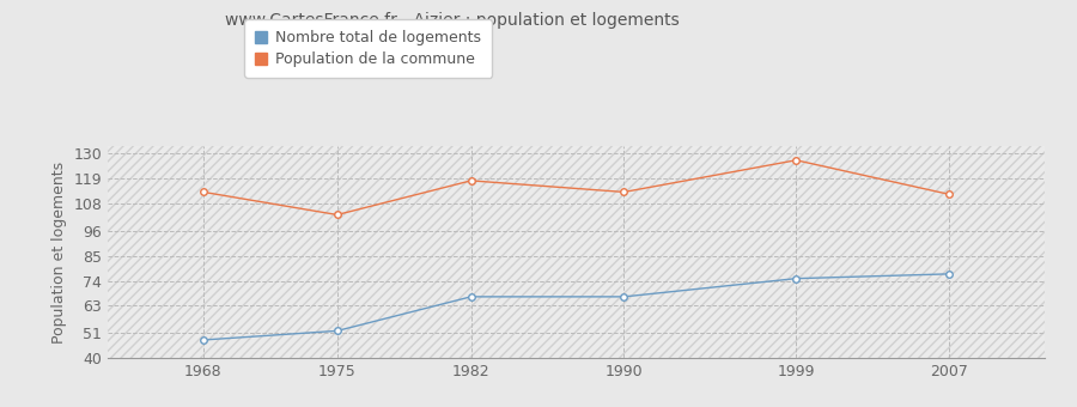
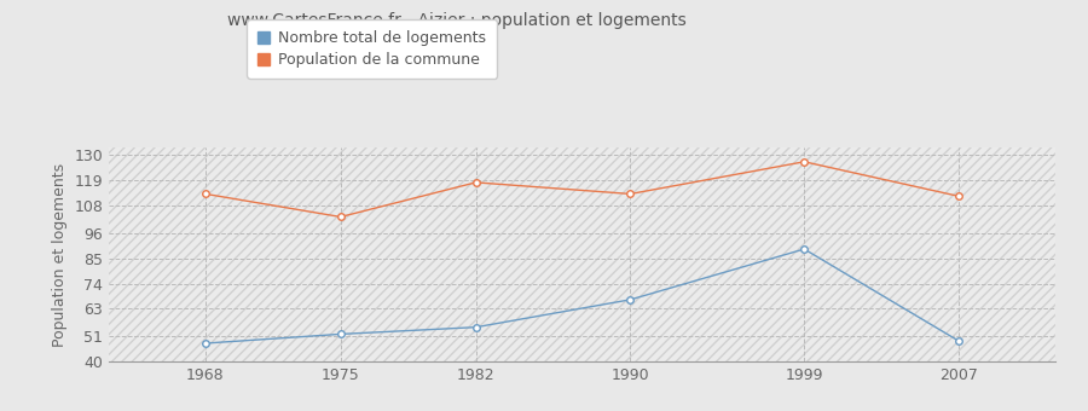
Nombre total de logements/1982: 67 -> 55
Nombre total de logements/1999: 75 -> 89
Nombre total de logements/2007: 77 -> 49
